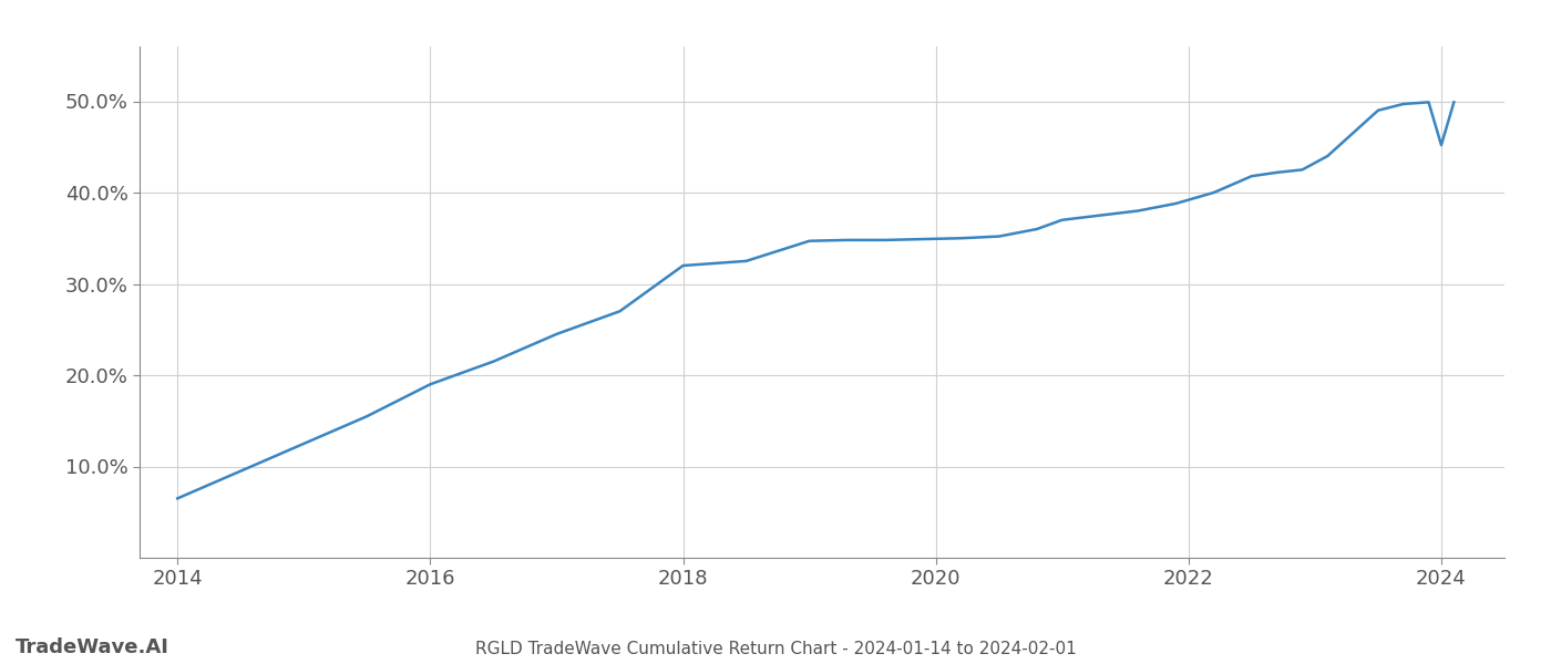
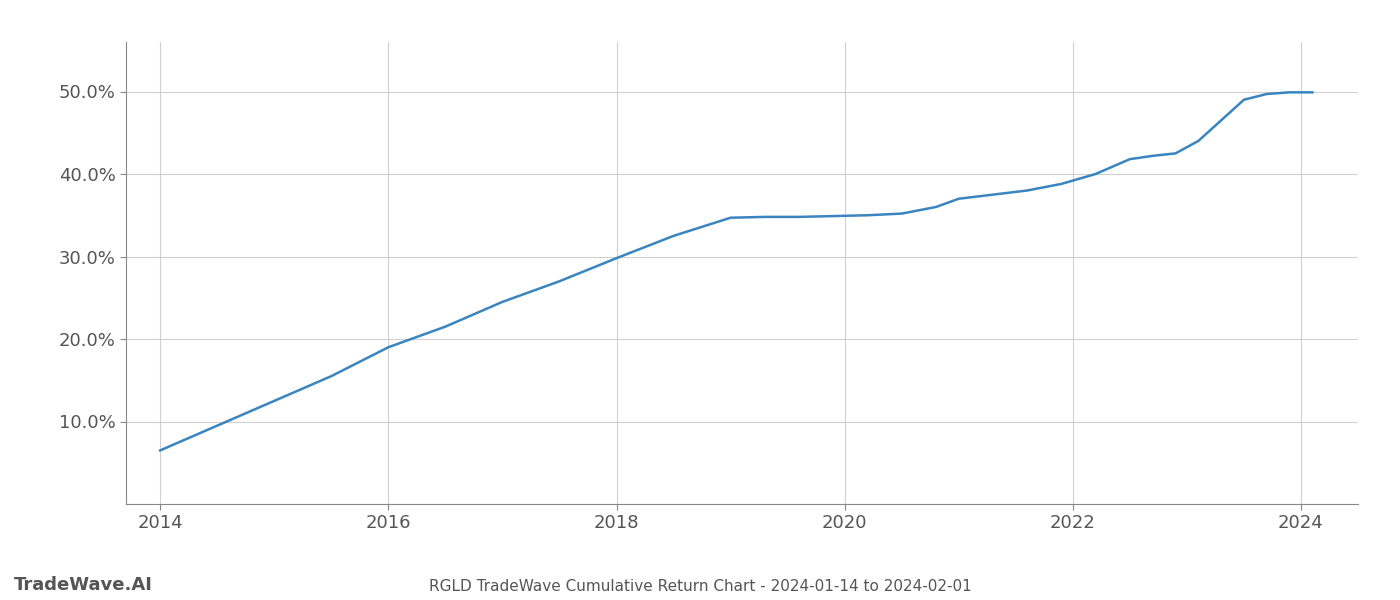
2018: 32.0% -> 29.8%
2024: 45.2% -> 49.9%
